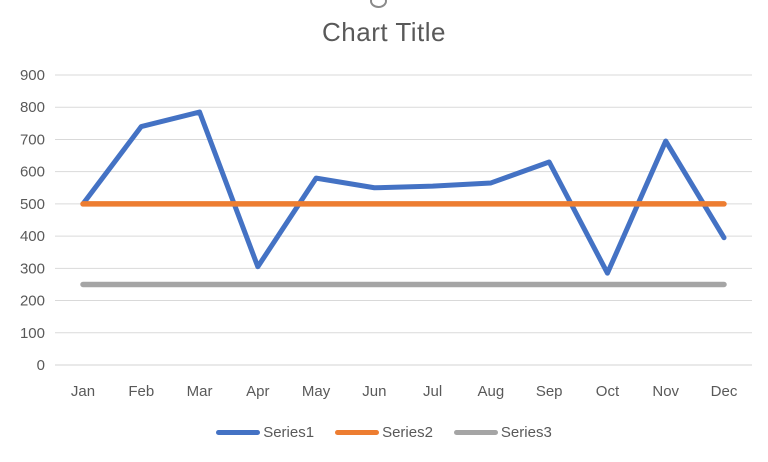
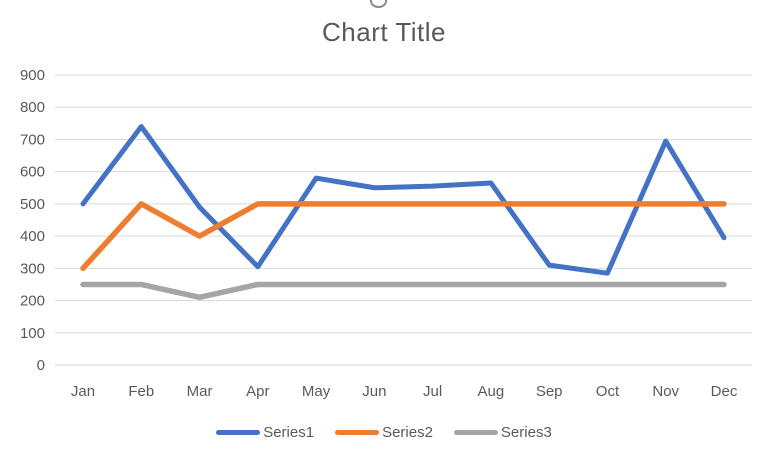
Series2/Jan: 500 -> 300
Series1/Mar: 780 -> 490
Series2/Mar: 500 -> 400
Series3/Mar: 250 -> 210
Series1/Sep: 630 -> 310
